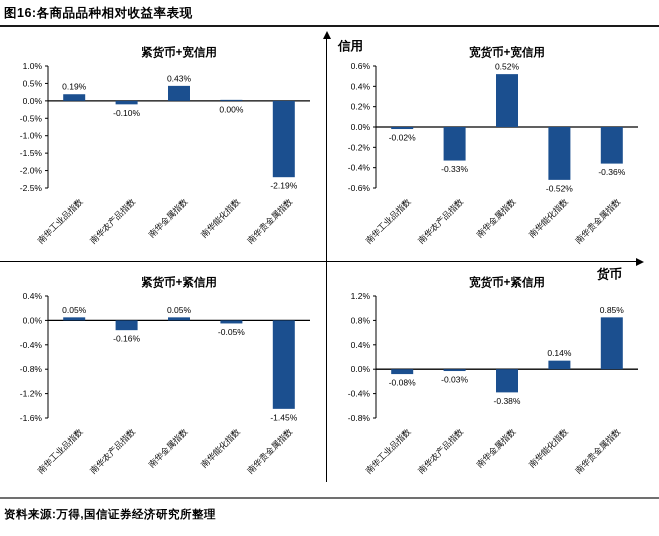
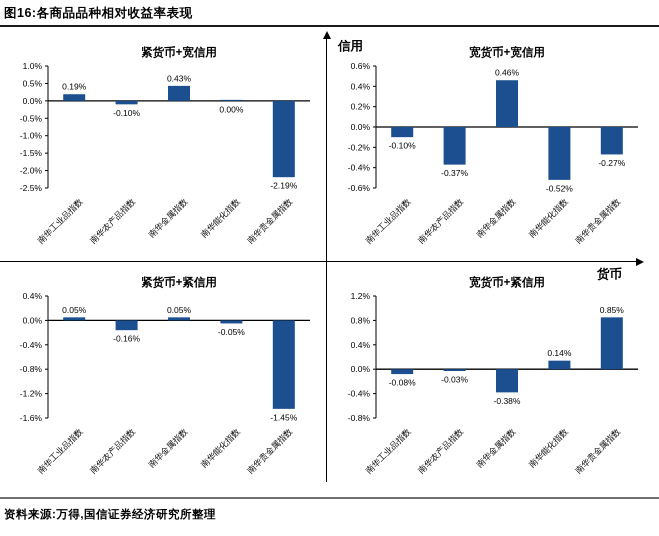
宽货币+宽信用/南华工业品指数: -0.02% -> -0.10%
宽货币+宽信用/南华农产品指数: -0.33% -> -0.37%
宽货币+宽信用/南华金属指数: 0.52% -> 0.46%
宽货币+宽信用/南华贵金属指数: -0.36% -> -0.27%
